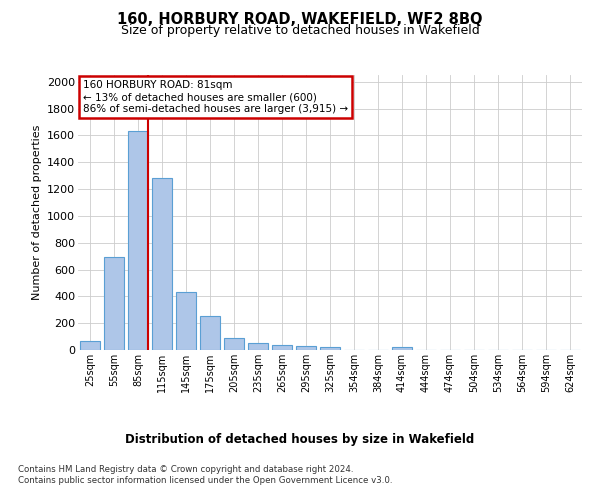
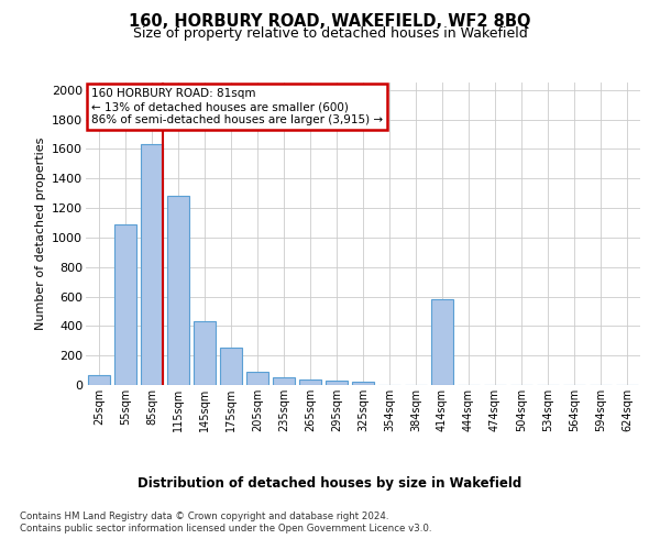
55sqm: 690 -> 1090
414sqm: 20 -> 580
